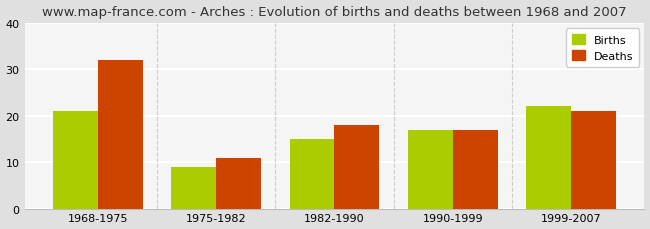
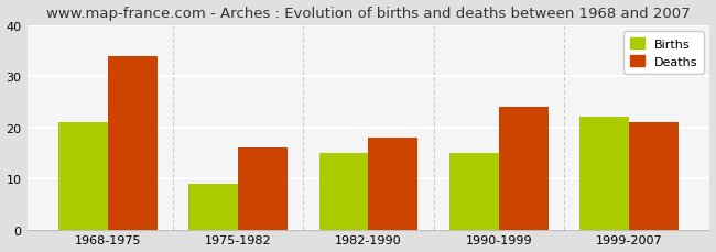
Deaths/1968-1975: 32 -> 34
Deaths/1975-1982: 11 -> 16
Births/1990-1999: 17 -> 15
Deaths/1990-1999: 17 -> 24
